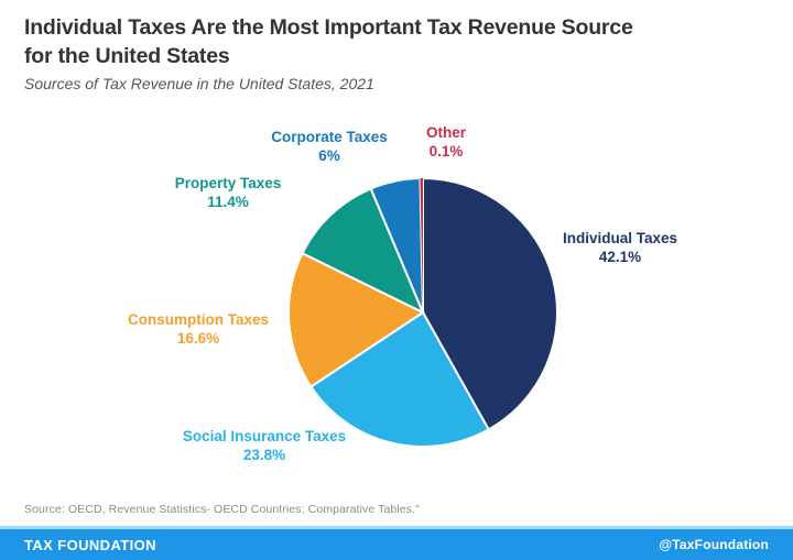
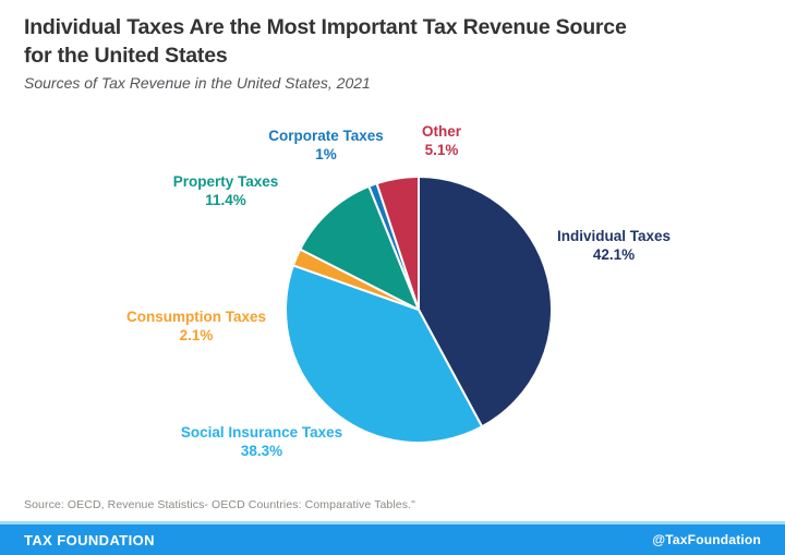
Social Insurance Taxes: 23.8% -> 38.3%
Consumption Taxes: 16.6% -> 2.1%
Corporate Taxes: 6% -> 1%
Other: 0.1% -> 5.1%
